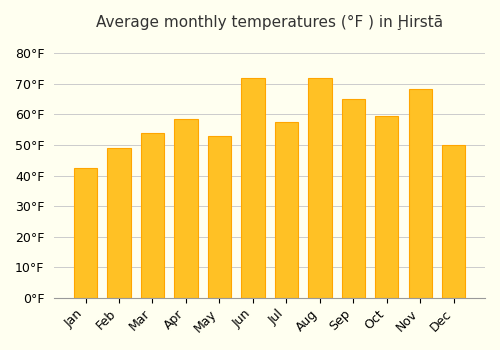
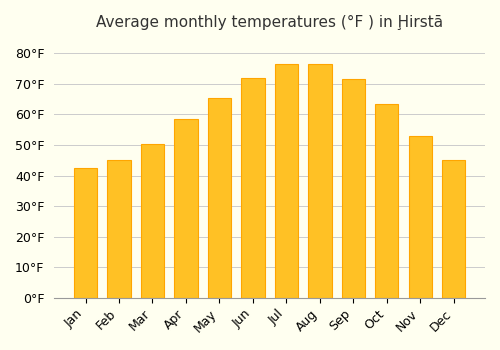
Feb: 49.0°F -> 45.0°F
Mar: 54.0°F -> 50.5°F
May: 53.0°F -> 65.5°F
Jul: 57.5°F -> 76.5°F
Aug: 72.0°F -> 76.5°F
Sep: 65.0°F -> 71.5°F
Oct: 59.5°F -> 63.5°F
Nov: 68.5°F -> 53.0°F
Dec: 50.0°F -> 45.0°F
